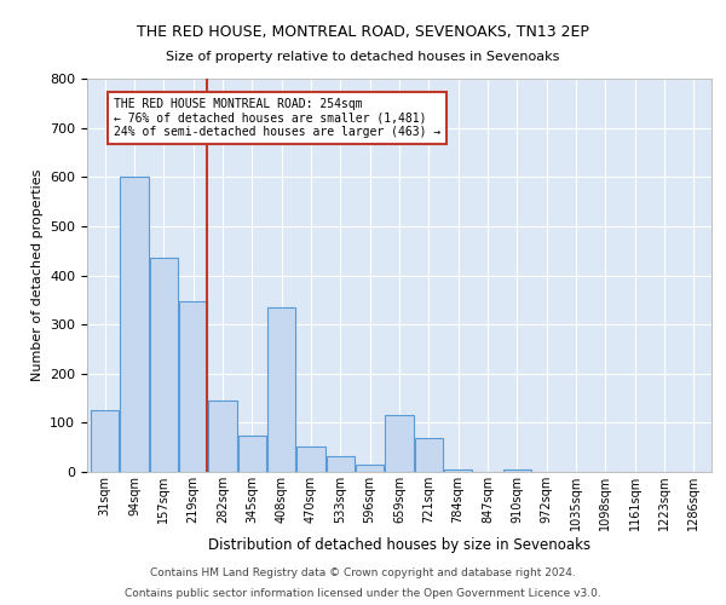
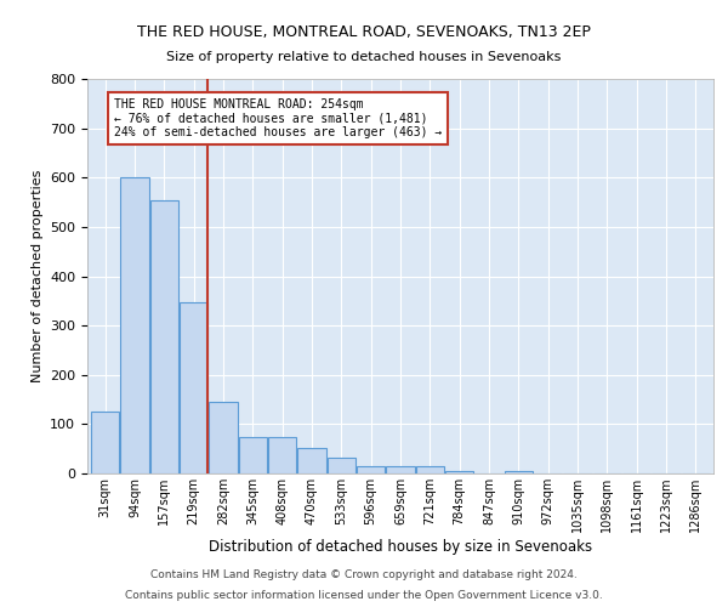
157sqm: 435 -> 555
408sqm: 335 -> 75
659sqm: 115 -> 15
721sqm: 70 -> 15
